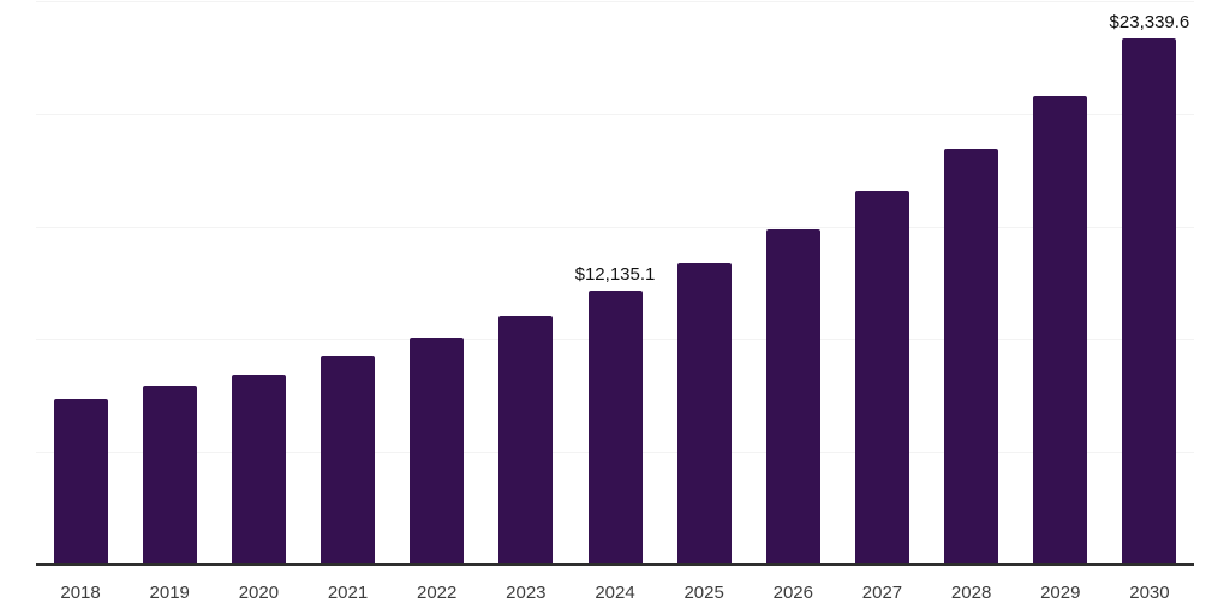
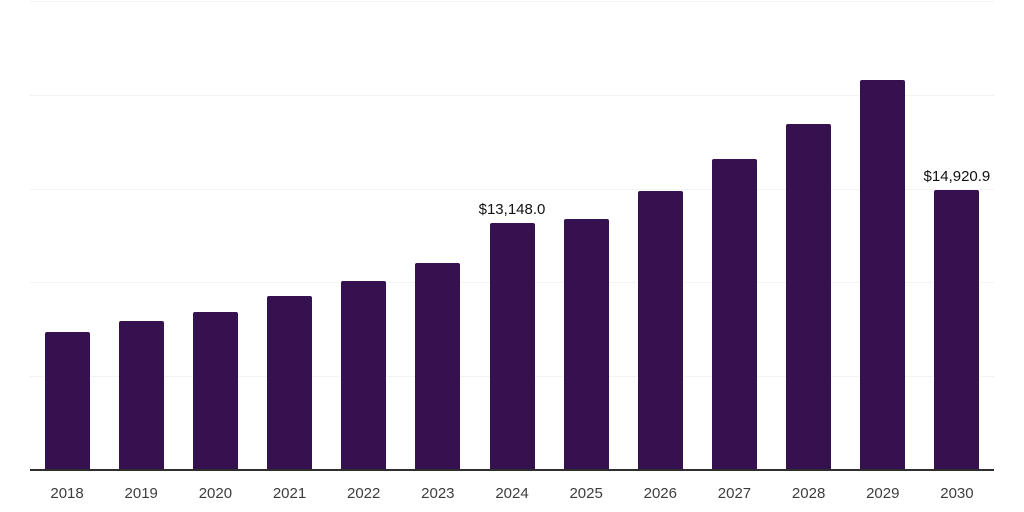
2024: $12,135.1 -> $13,148.0
2030: $23,339.6 -> $14,920.9
